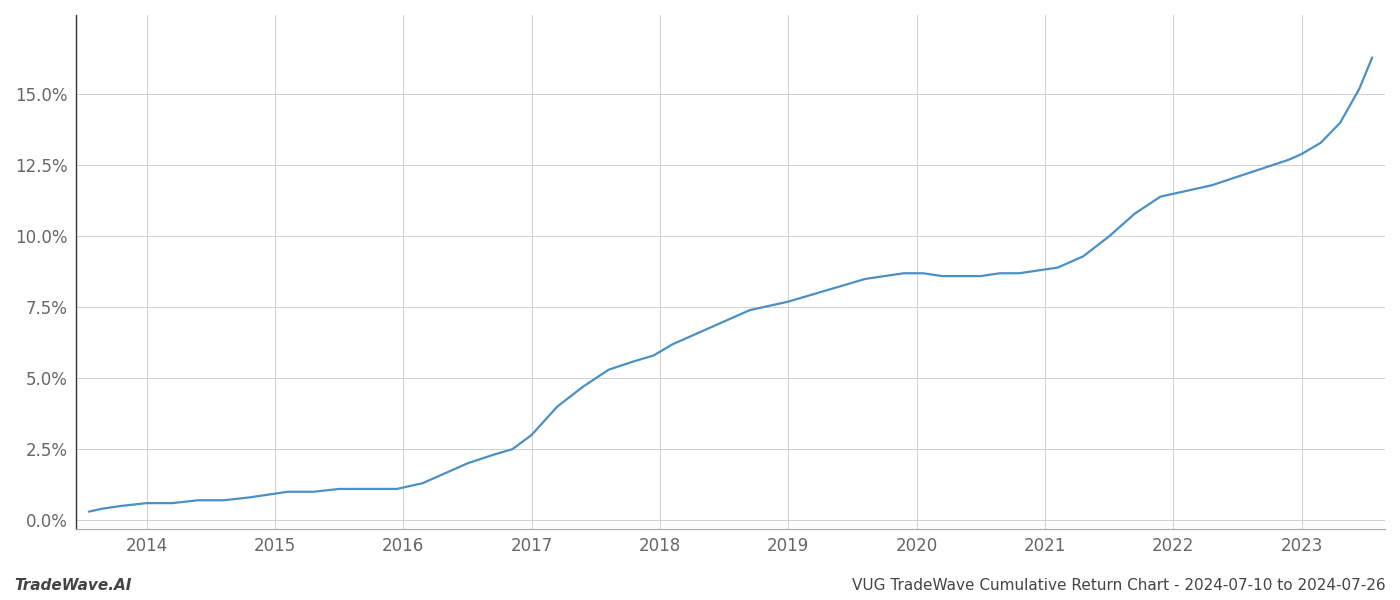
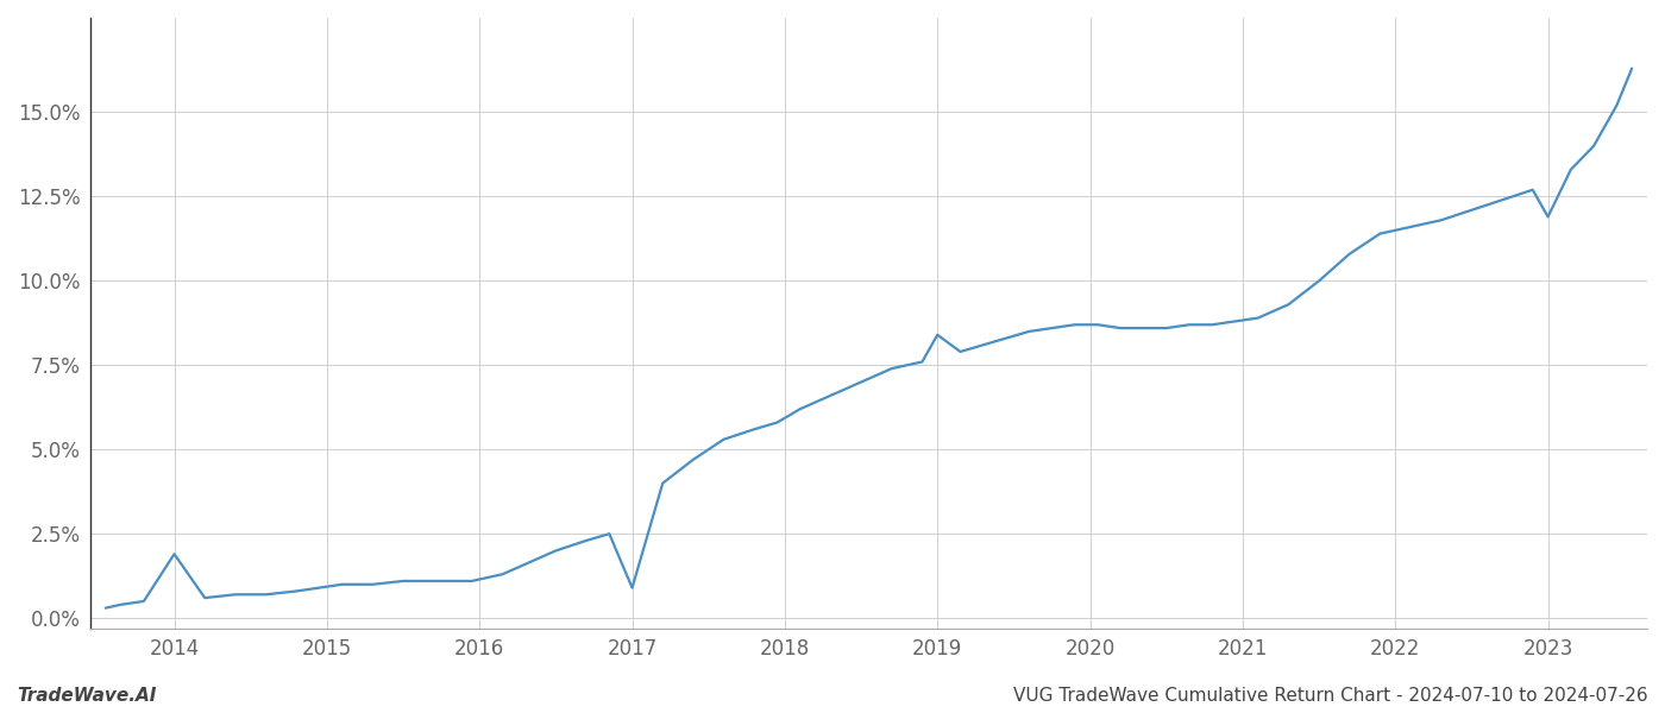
2014: 0.6% -> 1.9%
2017: 3.0% -> 0.9%
2019: 7.7% -> 8.4%
2023: 12.9% -> 11.9%
